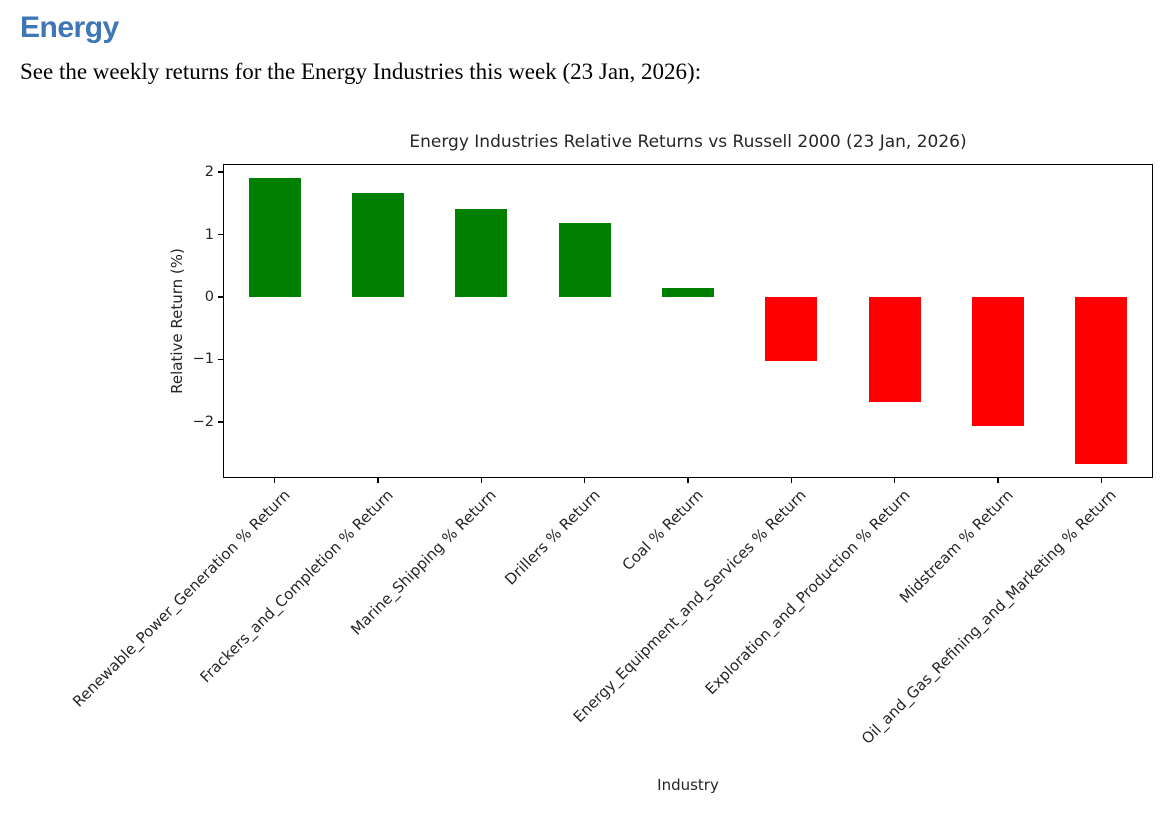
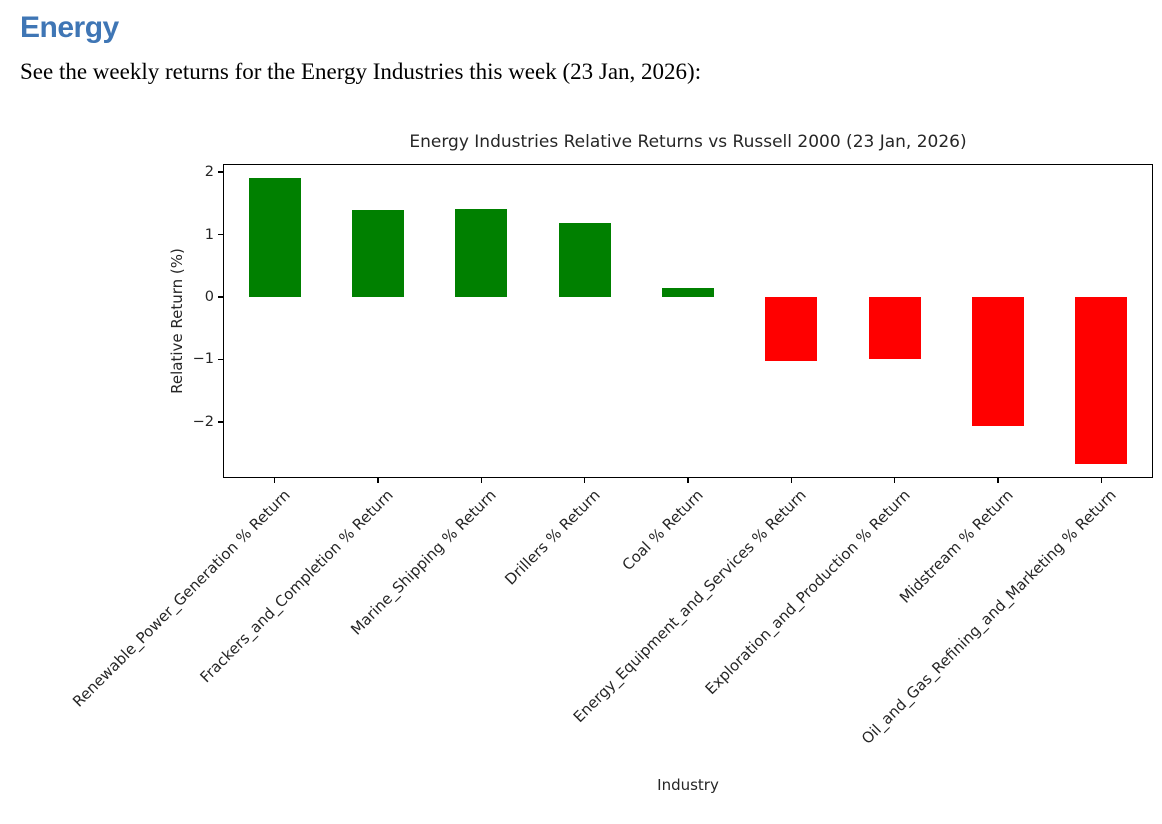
Frackers_and_Completion % Return: 1.7 -> 1.4
Exploration_and_Production % Return: -1.7 -> -1.0
